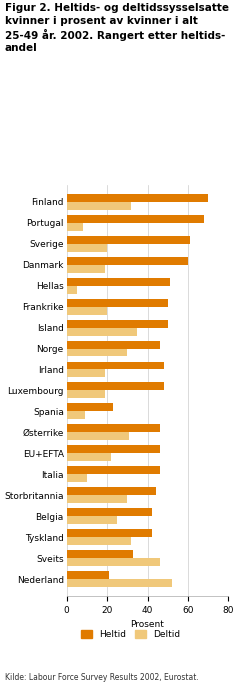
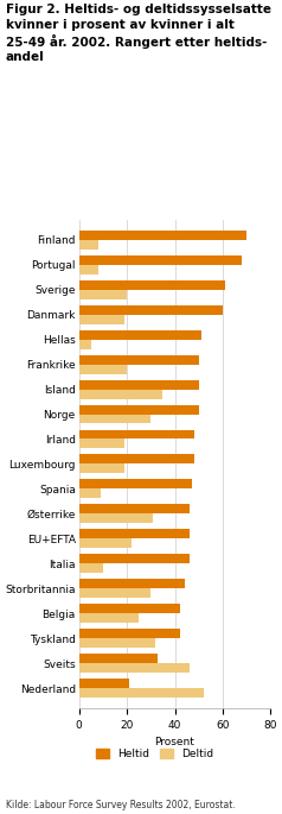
Deltid/Finland: 32 -> 8
Heltid/Norge: 46 -> 50
Heltid/Spania: 23 -> 47
